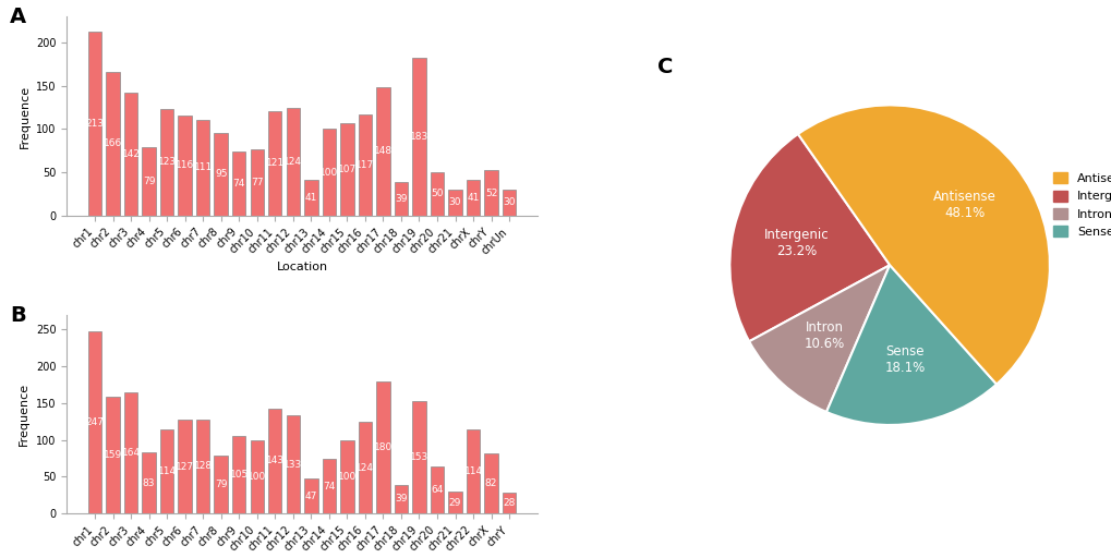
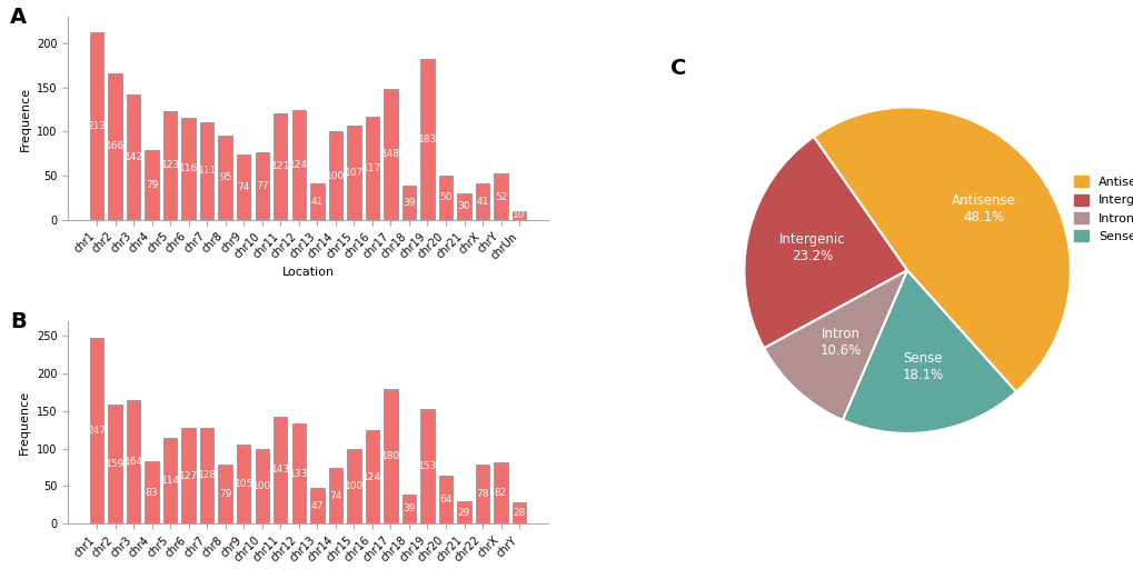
chrUn: 30 -> 10
chr22: 114 -> 78
